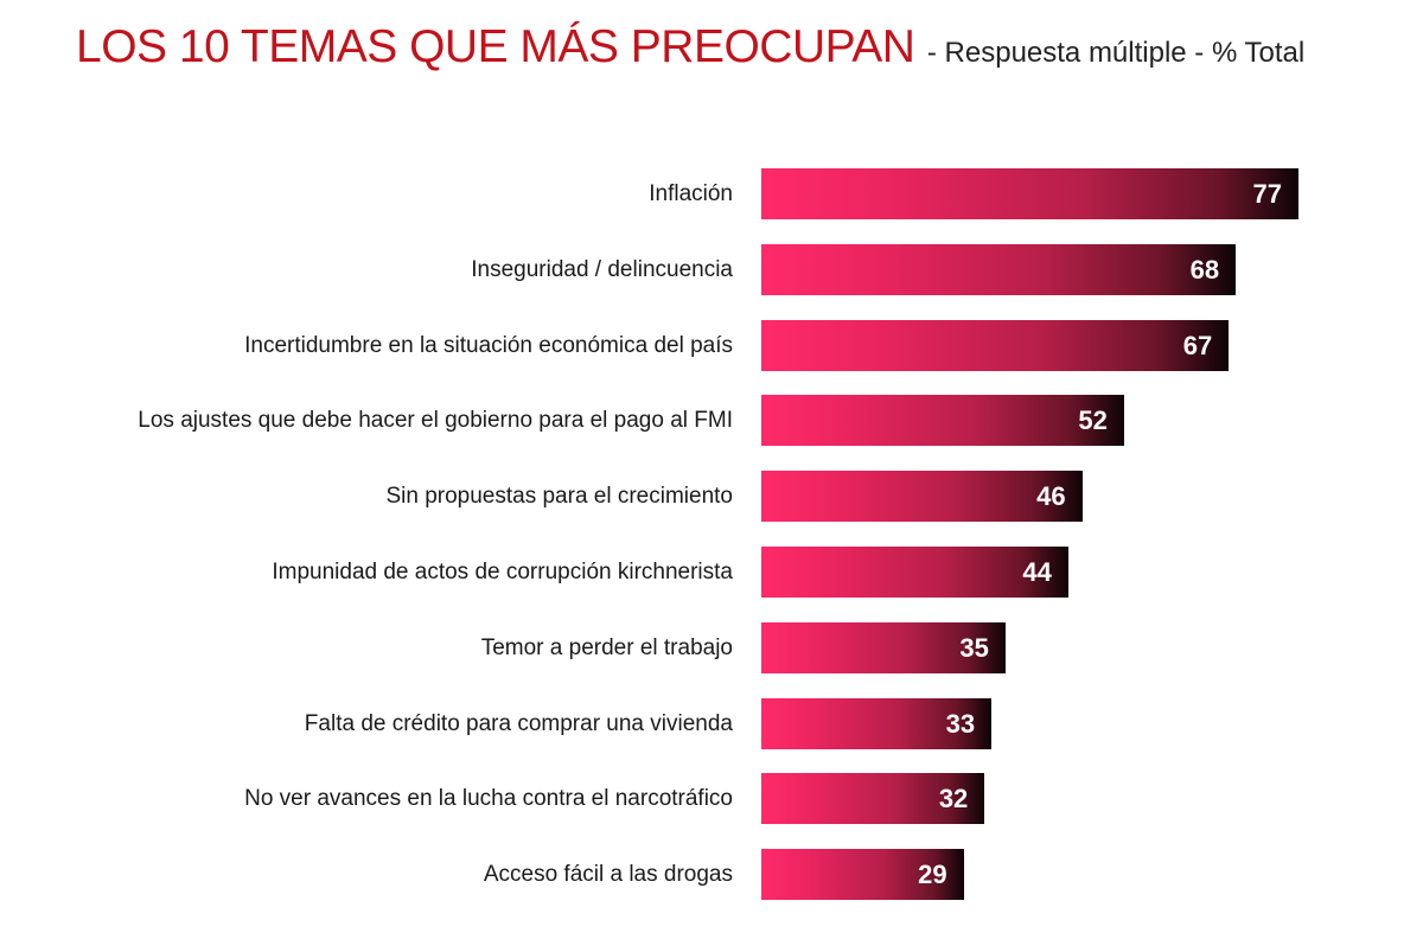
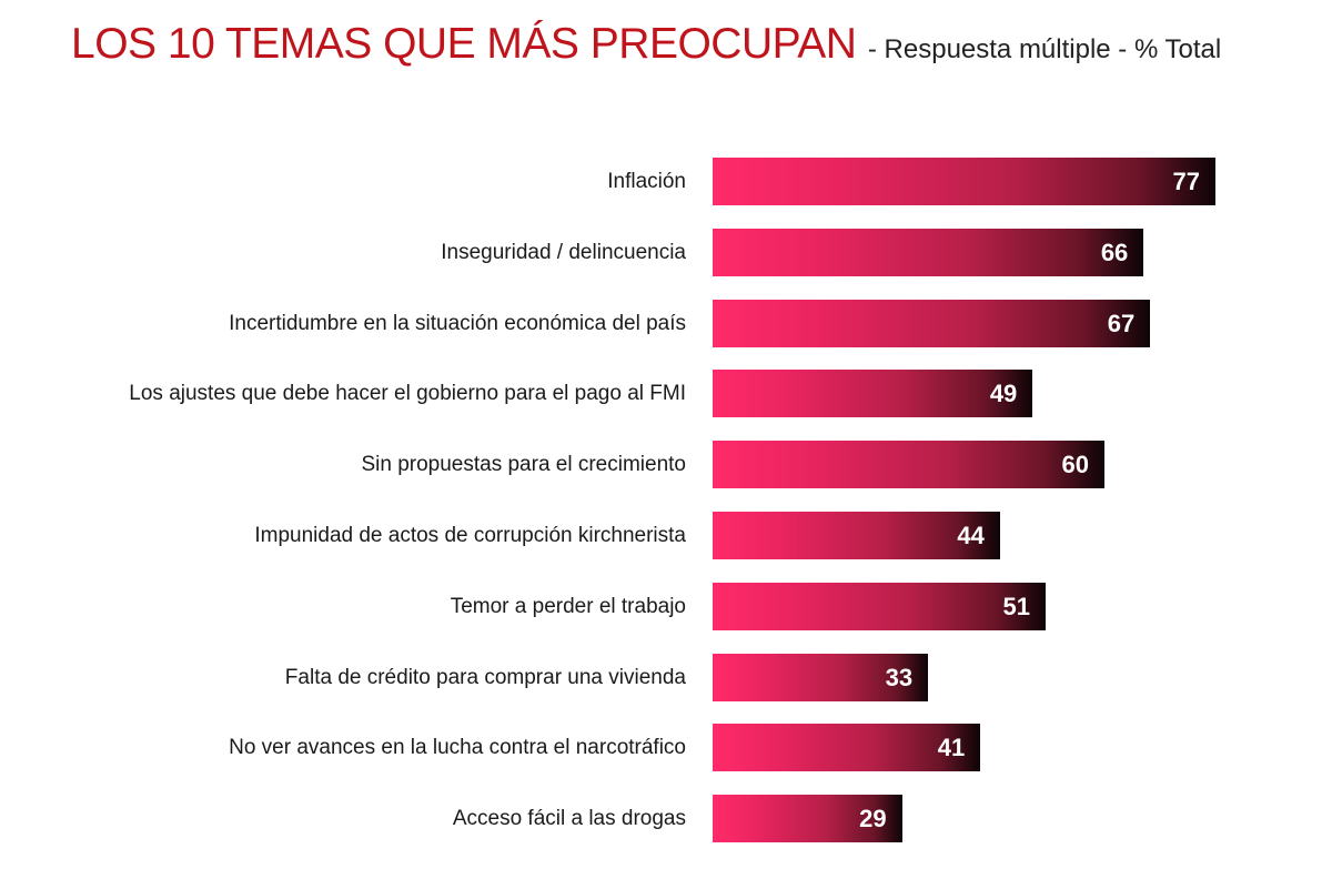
Inseguridad / delincuencia: 68 -> 66
Los ajustes que debe hacer el gobierno para el pago al FMI: 52 -> 49
Sin propuestas para el crecimiento: 46 -> 60
Temor a perder el trabajo: 35 -> 51
No ver avances en la lucha contra el narcotráfico: 32 -> 41
